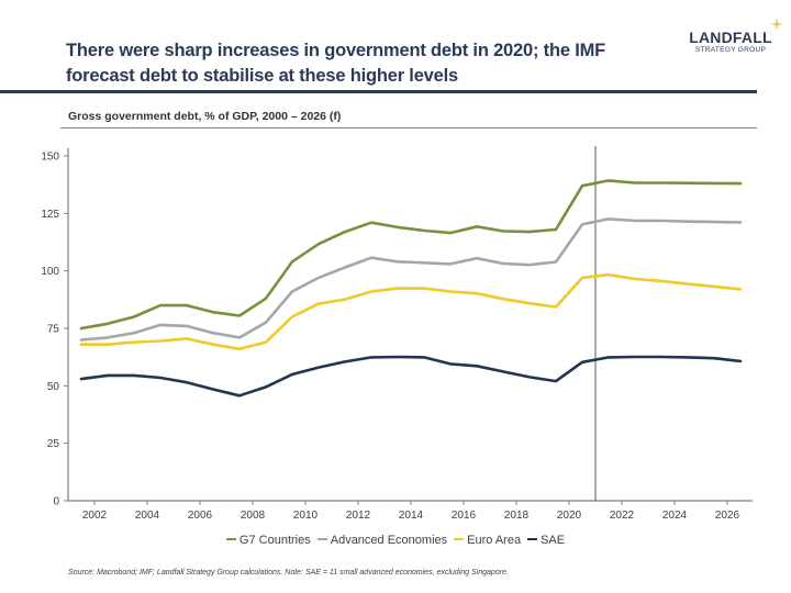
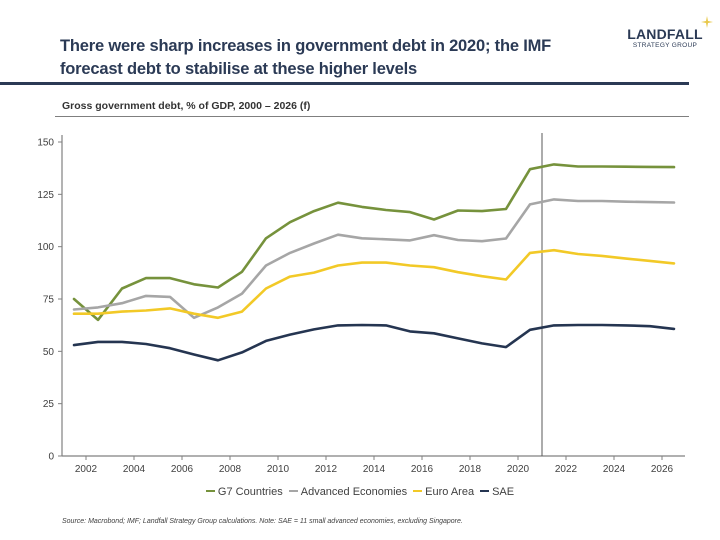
G7 Countries/2002: 77 -> 65
Advanced Economies/2006: 73 -> 66
G7 Countries/2016: 119 -> 113
